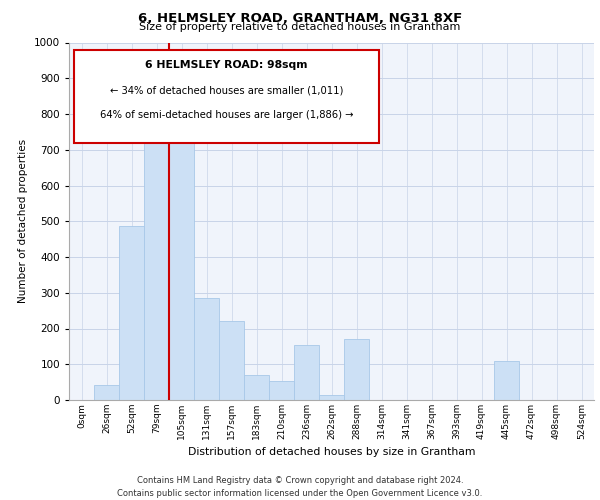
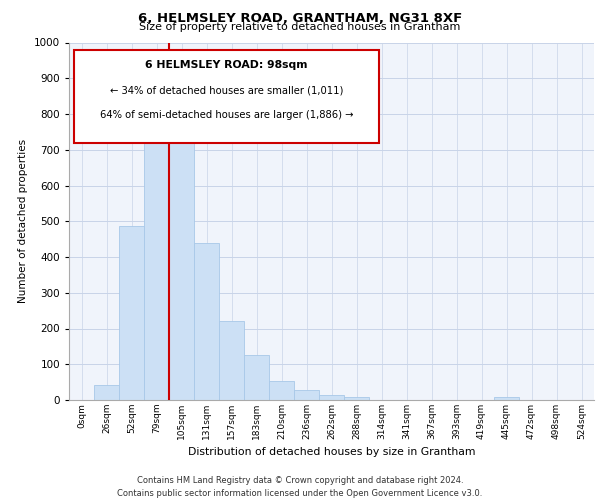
131sqm: 285 -> 438
183sqm: 70 -> 126
236sqm: 155 -> 28
288sqm: 170 -> 8
445sqm: 110 -> 8
